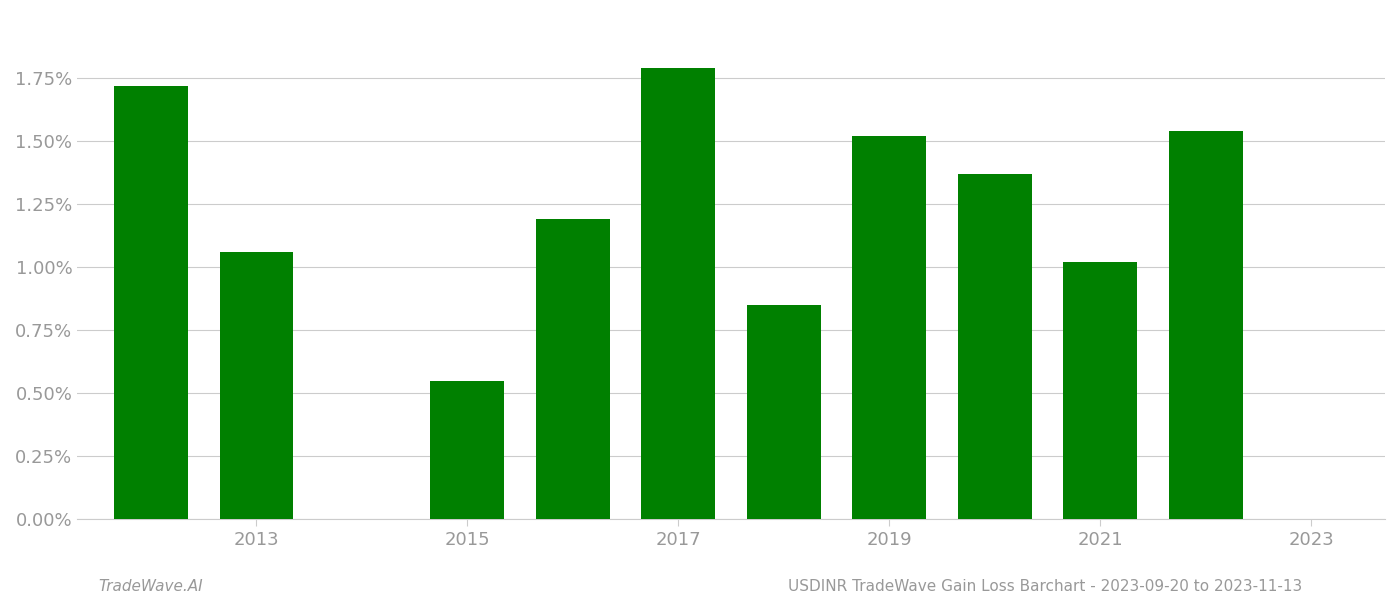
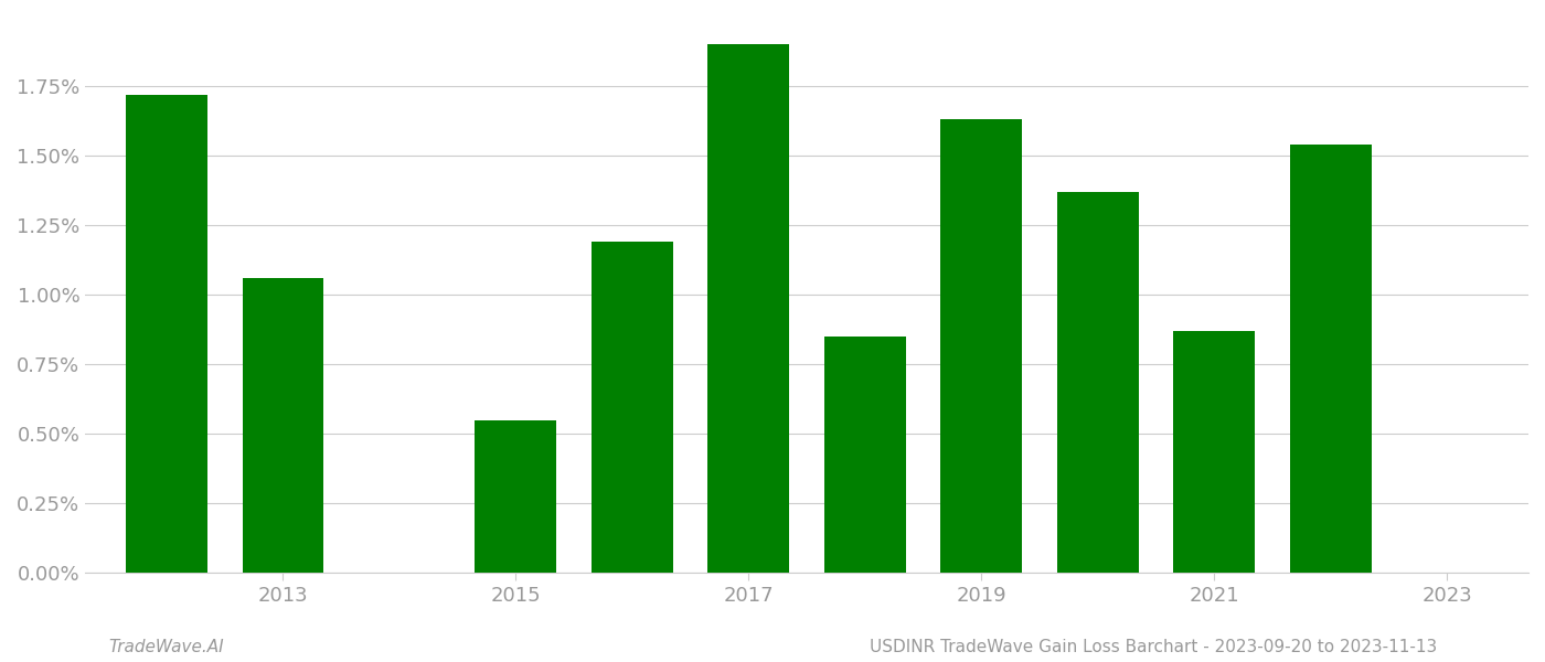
2017: 1.79% -> 1.90%
2019: 1.52% -> 1.63%
2021: 1.02% -> 0.87%
